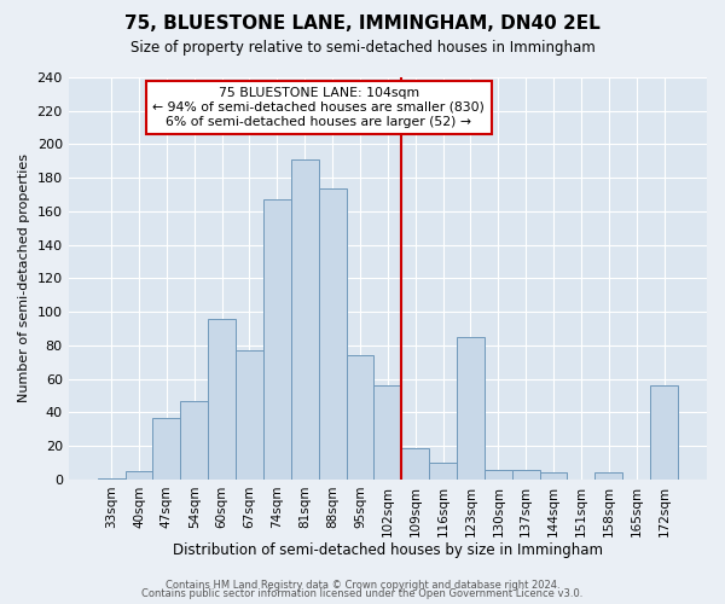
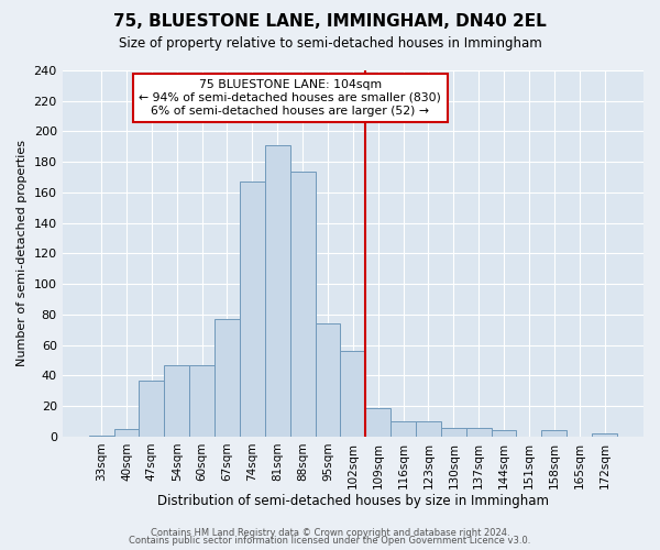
60sqm: 96 -> 47
123sqm: 85 -> 10
172sqm: 56 -> 2
